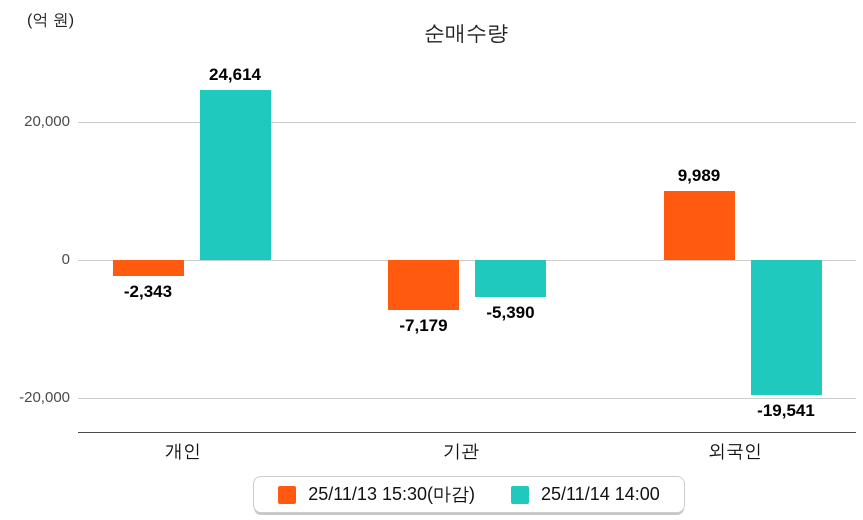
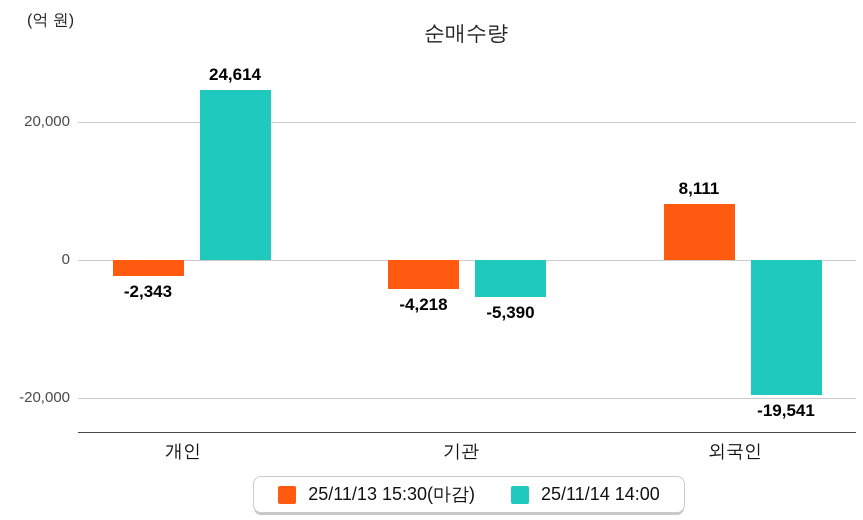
25/11/13 15:30(마감)/기관: -7,179 -> -4,218
25/11/13 15:30(마감)/외국인: 9,989 -> 8,111
